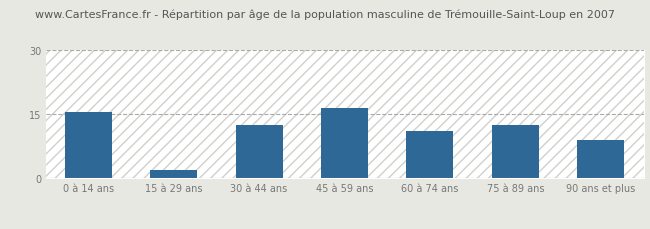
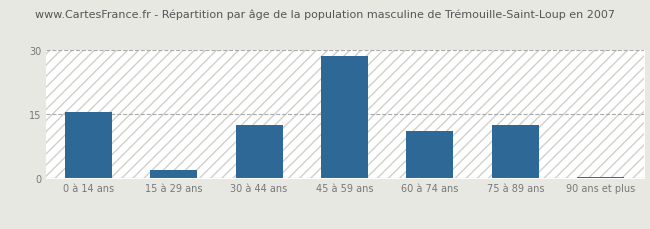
45 à 59 ans: 16.5 -> 28.5
90 ans et plus: 9.0 -> 0.3
